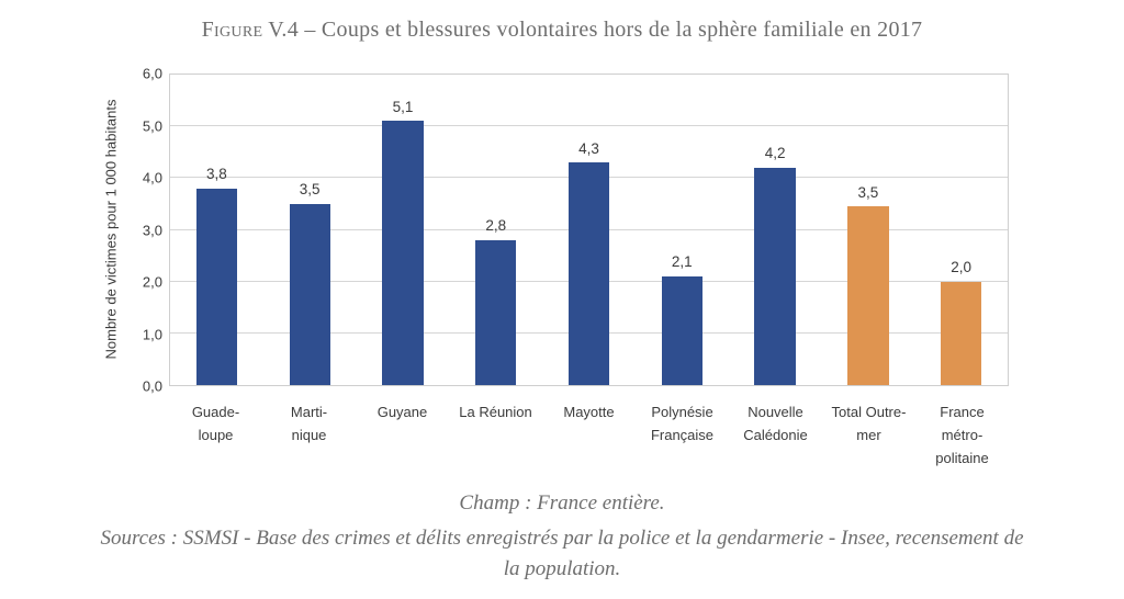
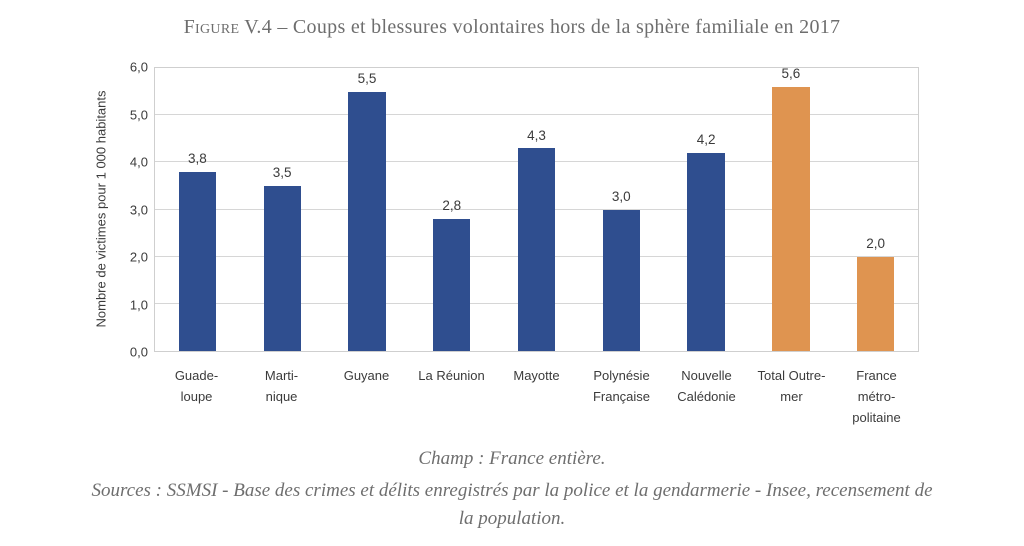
Guyane: 5,1 -> 5,5
Polynésie Française: 2,1 -> 3,0
Total Outre- mer: 3,5 -> 5,6
